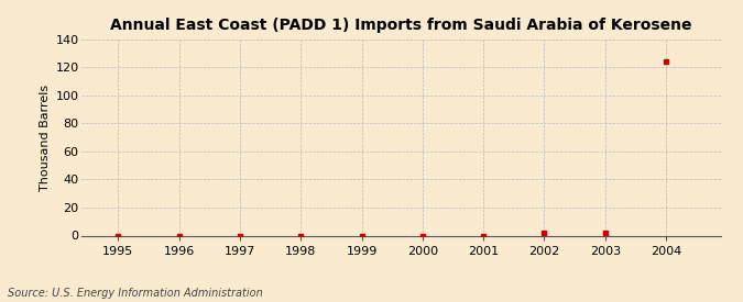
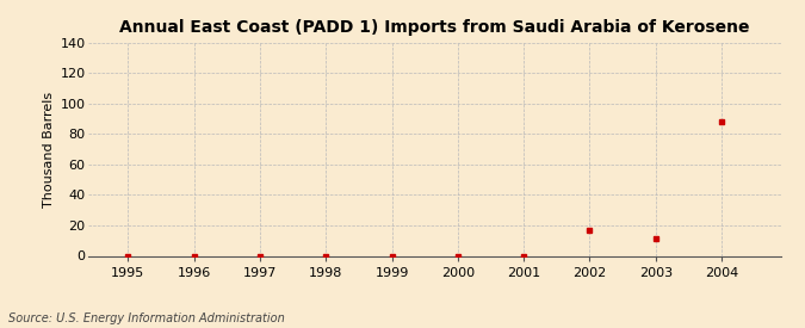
2002: 2 -> 17
2003: 2 -> 11
2004: 124 -> 88
